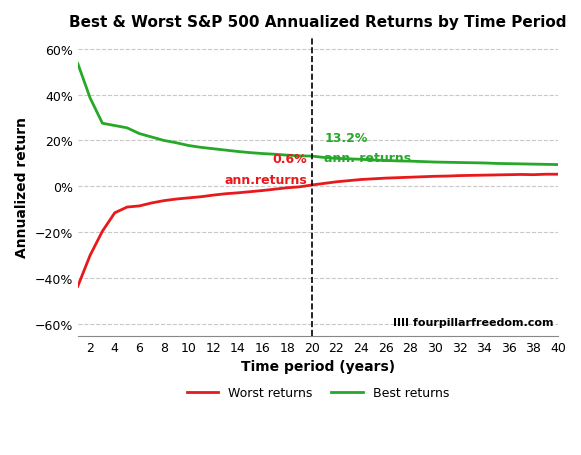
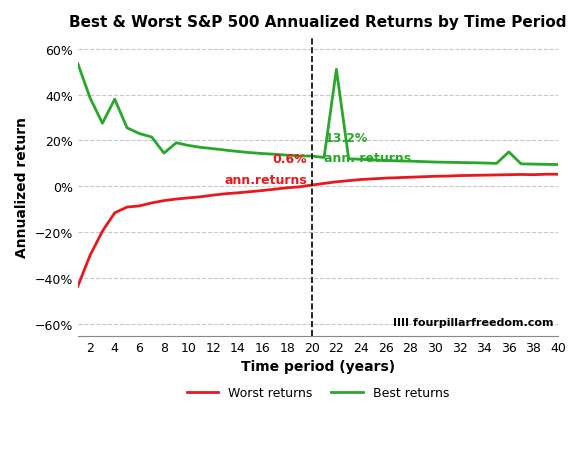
Best returns/4: 26.5% -> 38.0%
Best returns/8: 20.0% -> 14.5%
Best returns/22: 12.2% -> 51.0%
Best returns/36: 9.9% -> 15.0%
